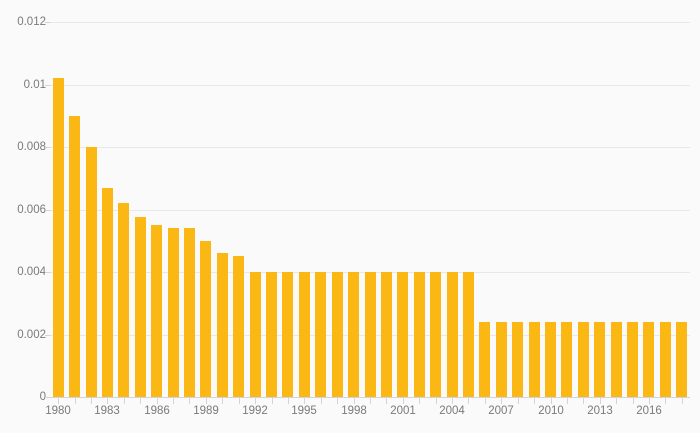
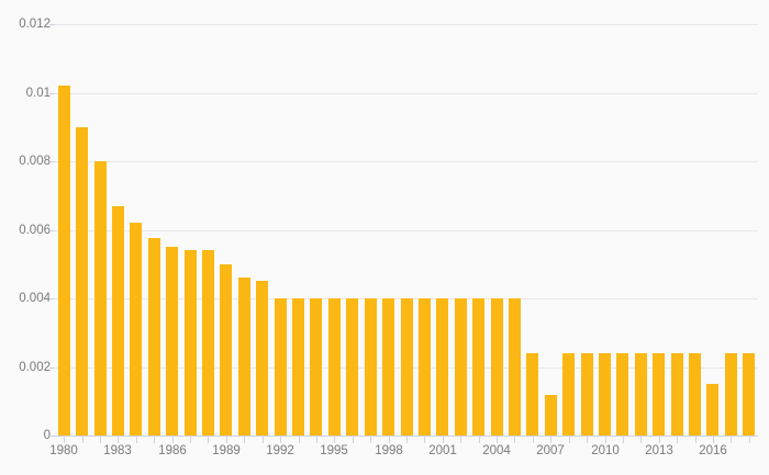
2007: 0.0024 -> 0.0012
2016: 0.0024 -> 0.0015
